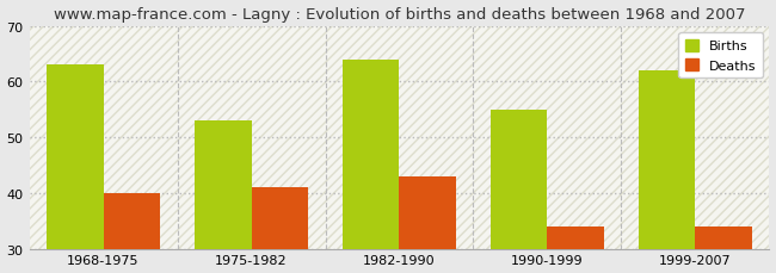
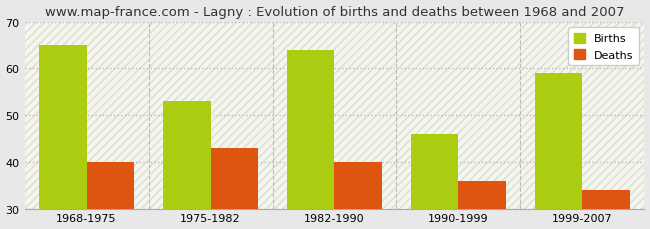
Births/1968-1975: 63 -> 65
Deaths/1975-1982: 41 -> 43
Deaths/1982-1990: 43 -> 40
Births/1990-1999: 55 -> 46
Deaths/1990-1999: 34 -> 36
Births/1999-2007: 62 -> 59
